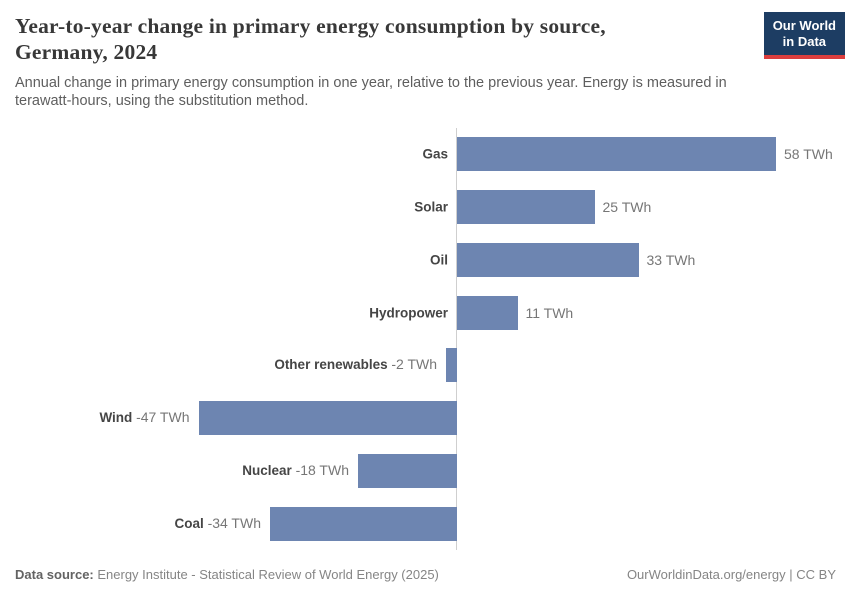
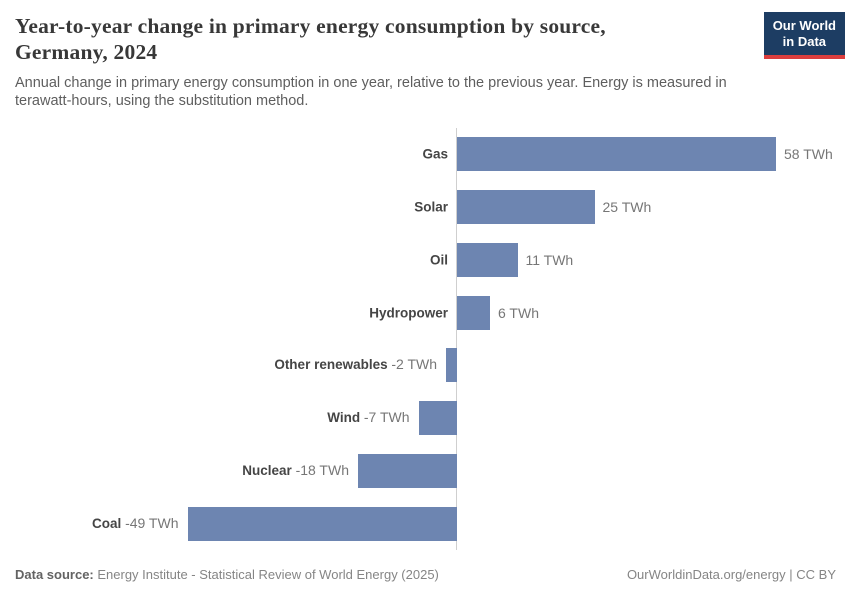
Oil: 33 -> 11
Hydropower: 11 -> 6
Wind: -47 -> -7
Coal: -34 -> -49
